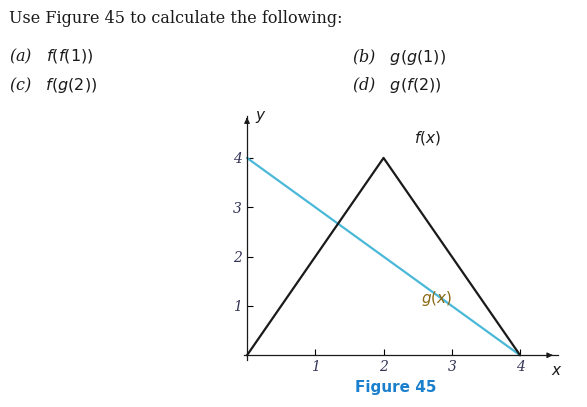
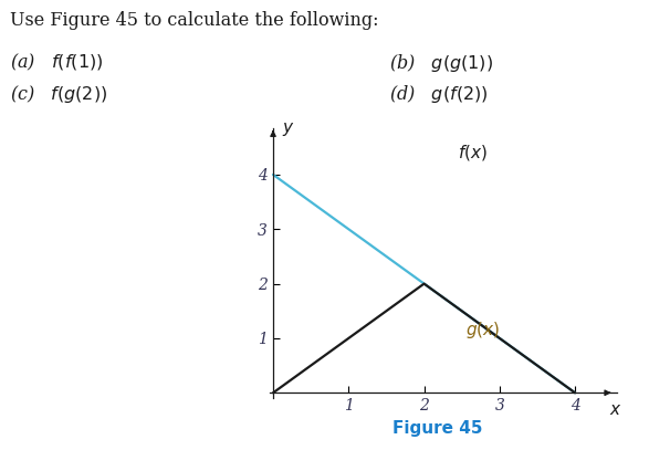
2: 4 -> 2
